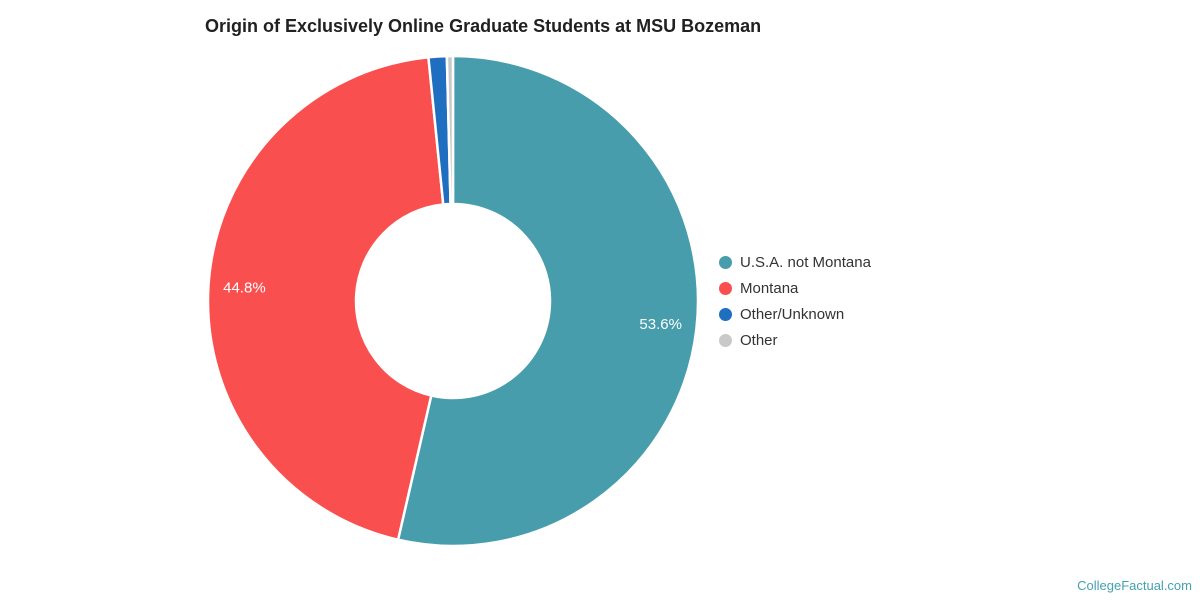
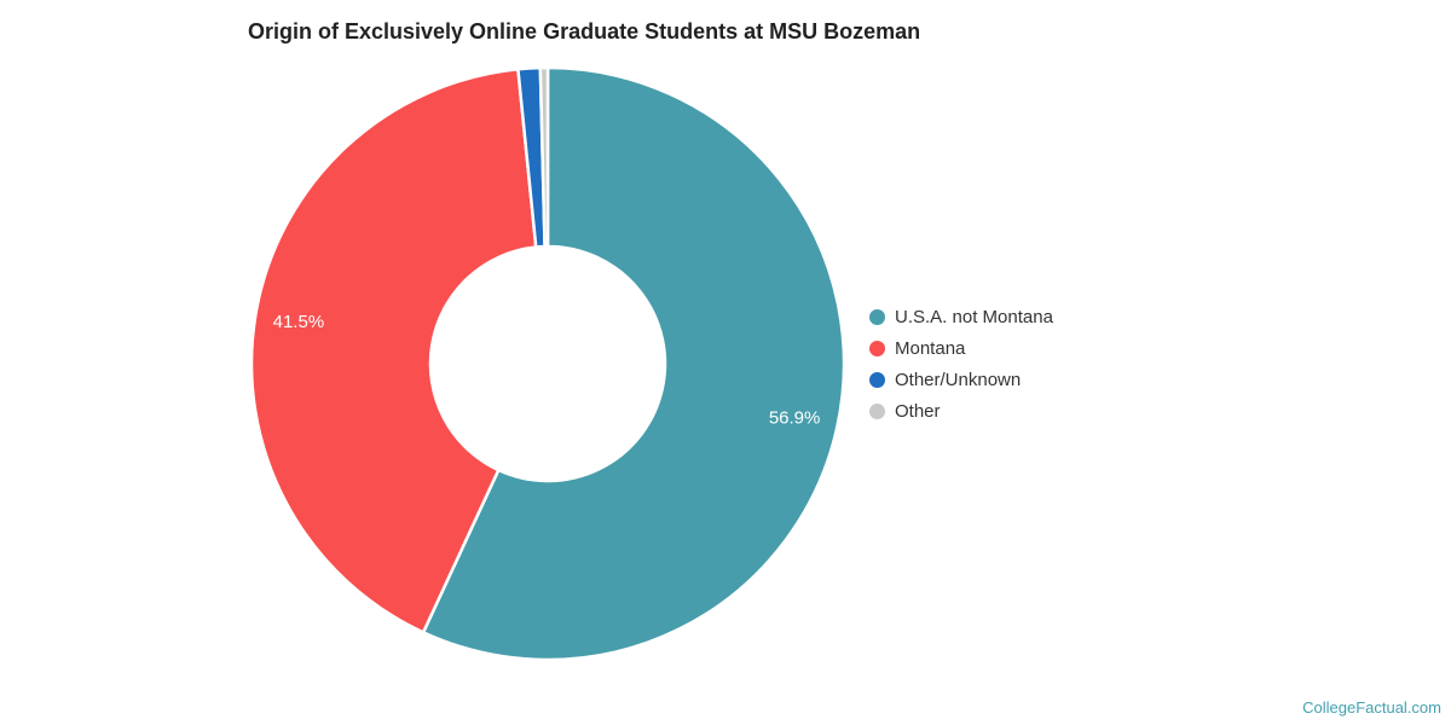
U.S.A. not Montana: 53.6% -> 56.9%
Montana: 44.8% -> 41.5%
